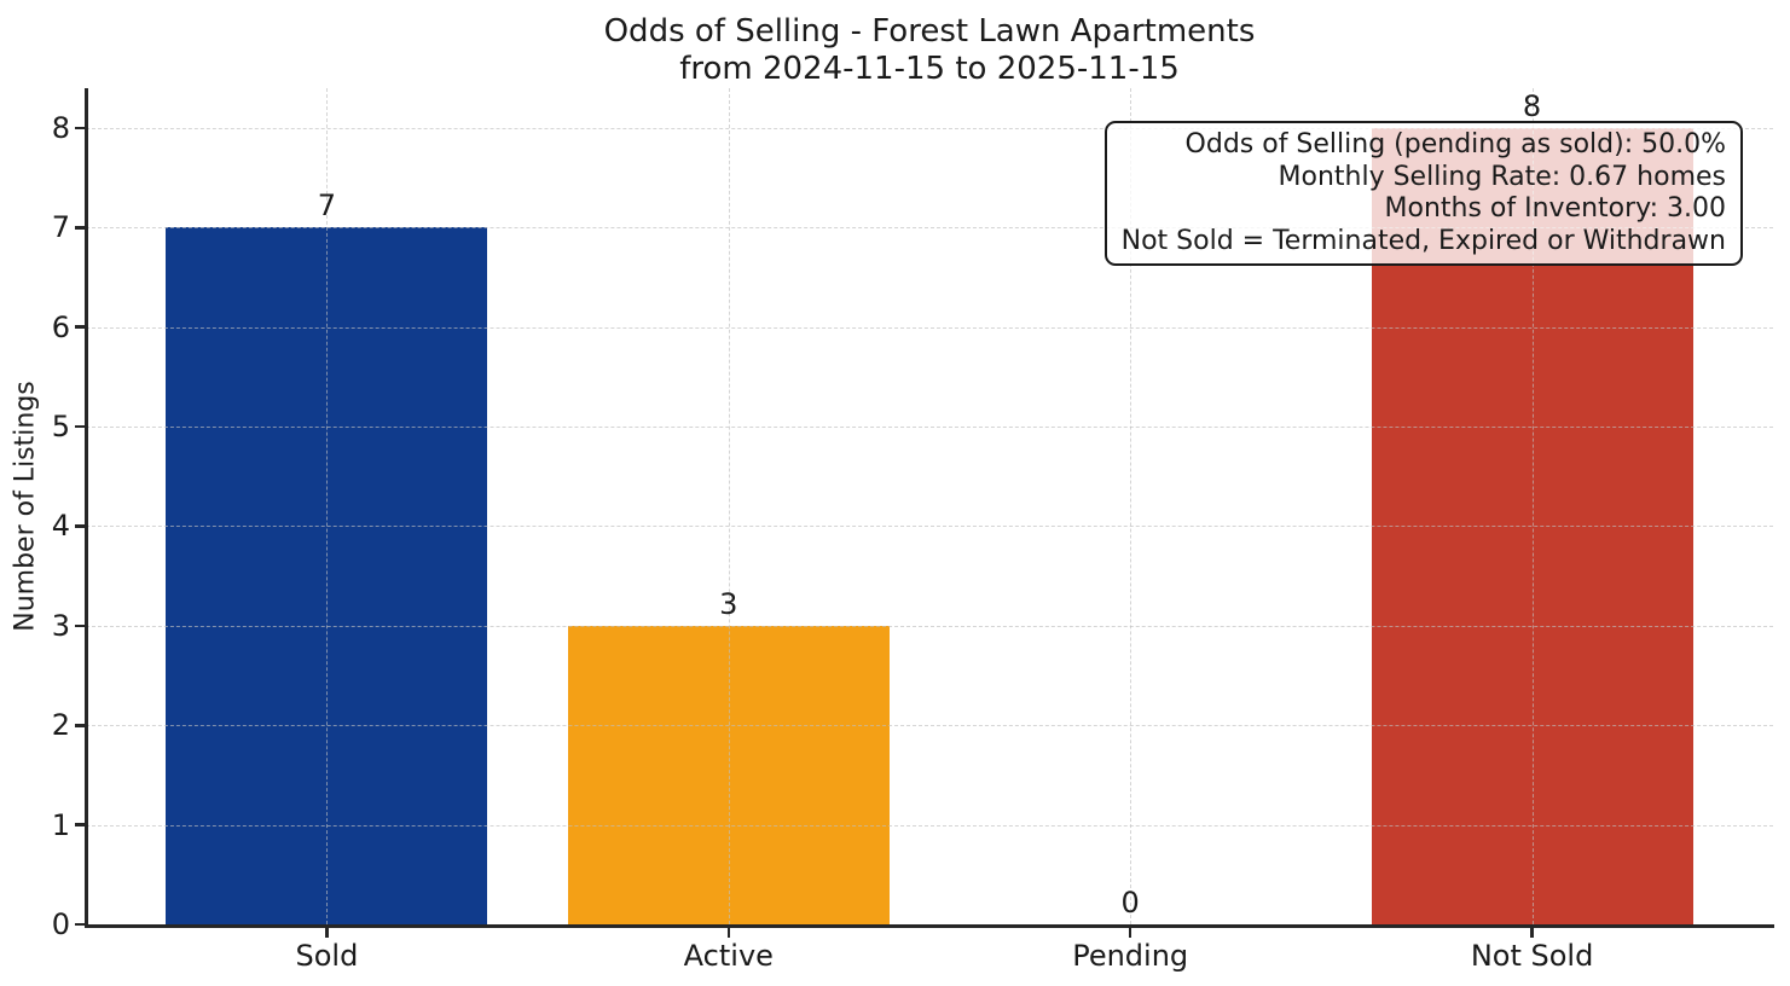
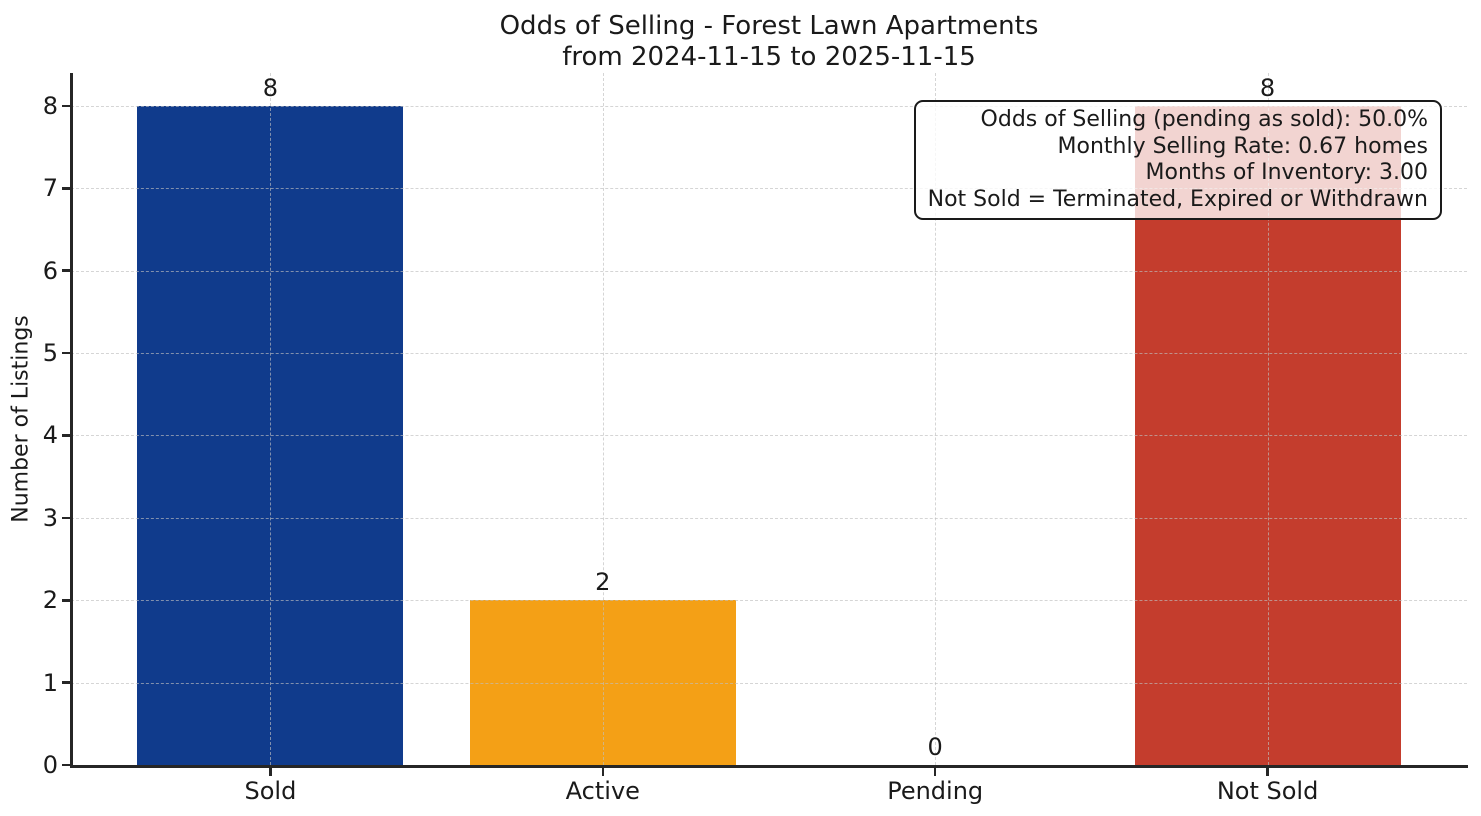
Sold: 7 -> 8
Active: 3 -> 2
